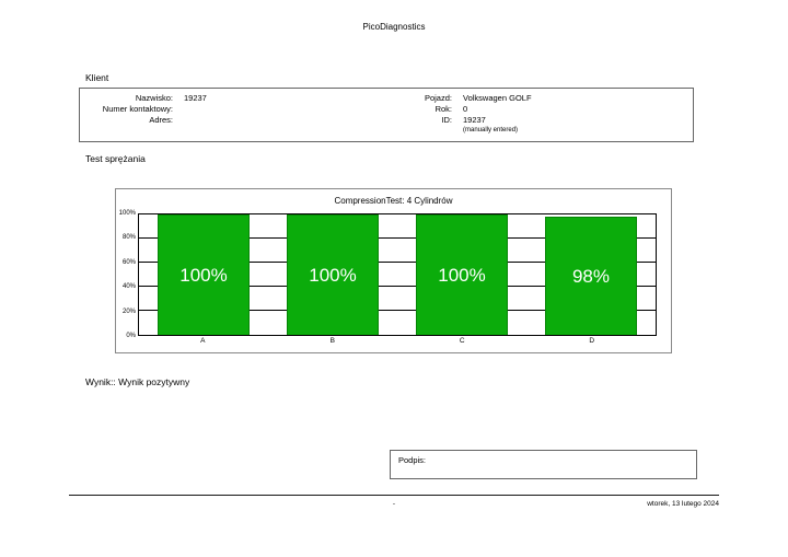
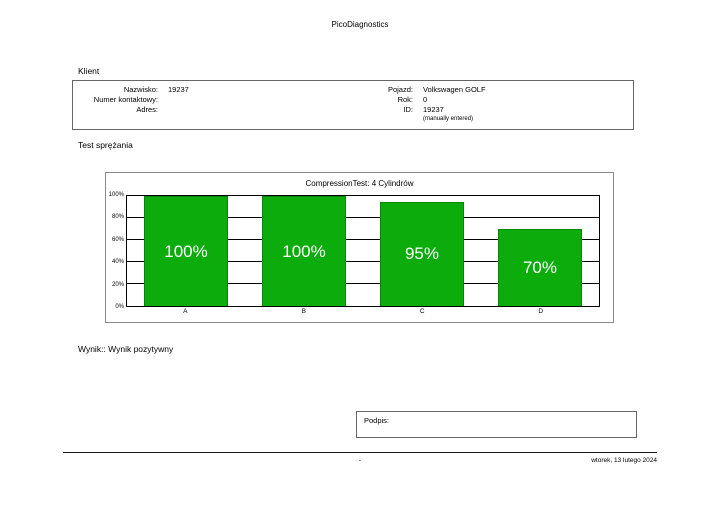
C: 100% -> 95%
D: 98% -> 70%
